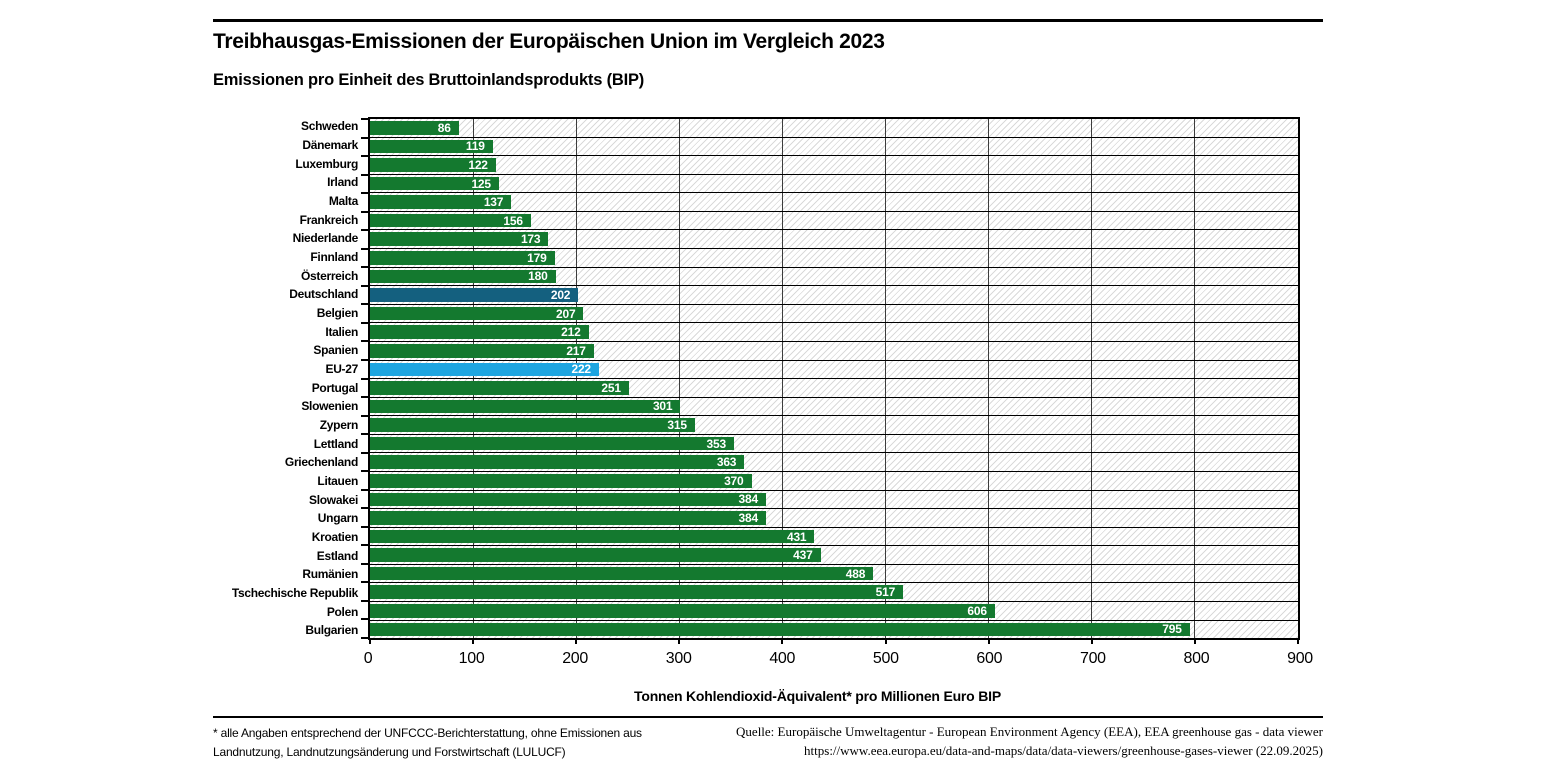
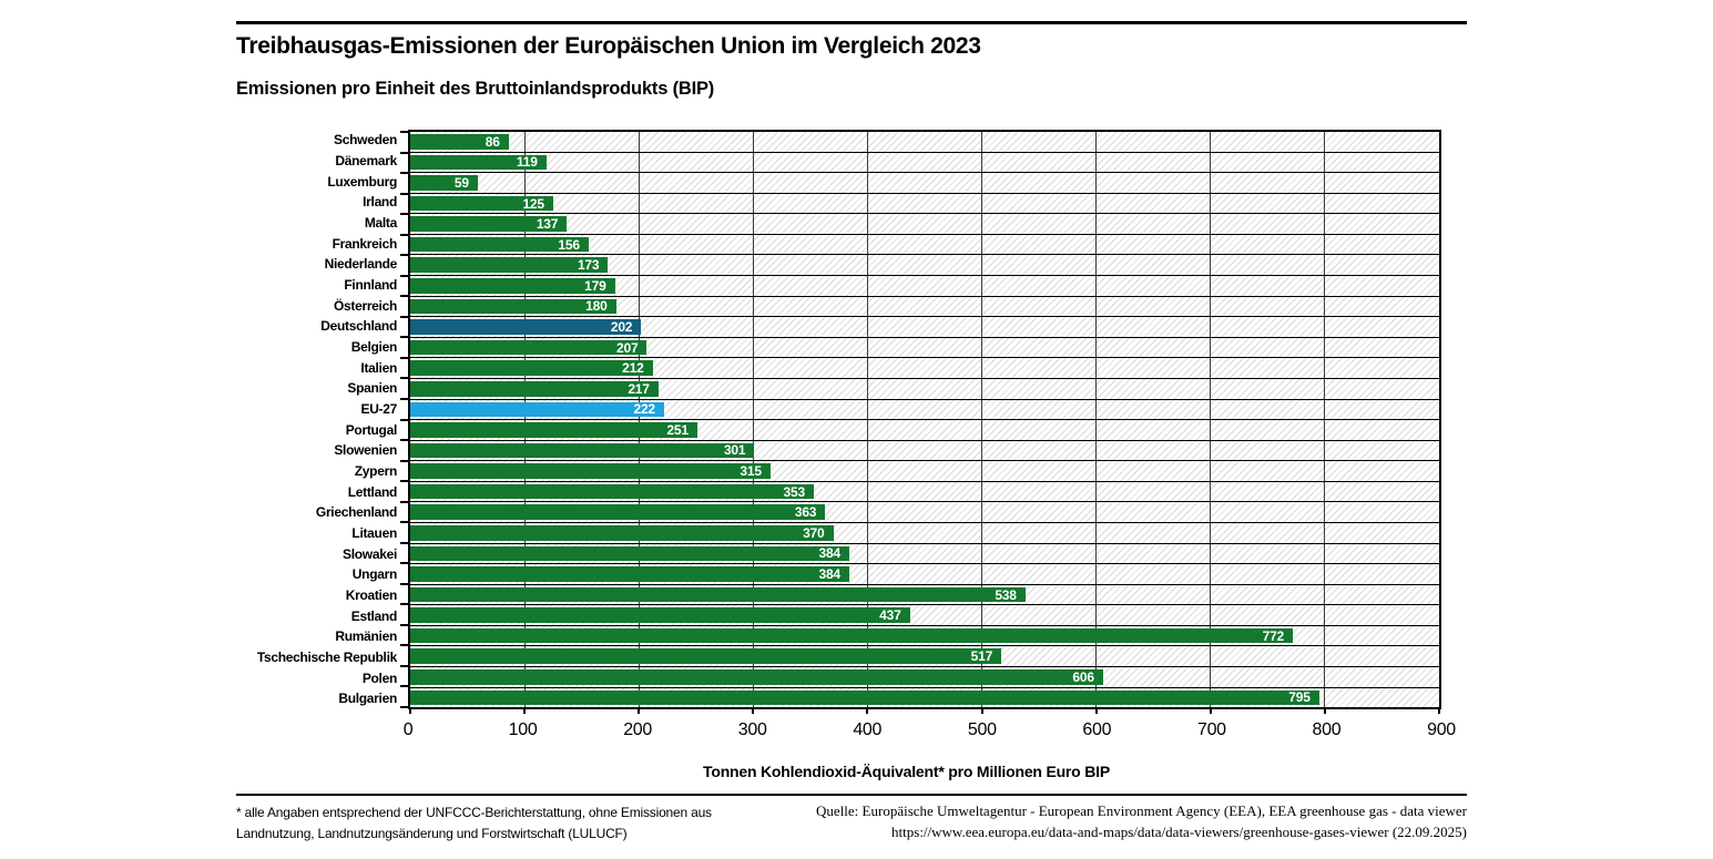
Luxemburg: 122 -> 59
Kroatien: 431 -> 538
Rumänien: 488 -> 772
